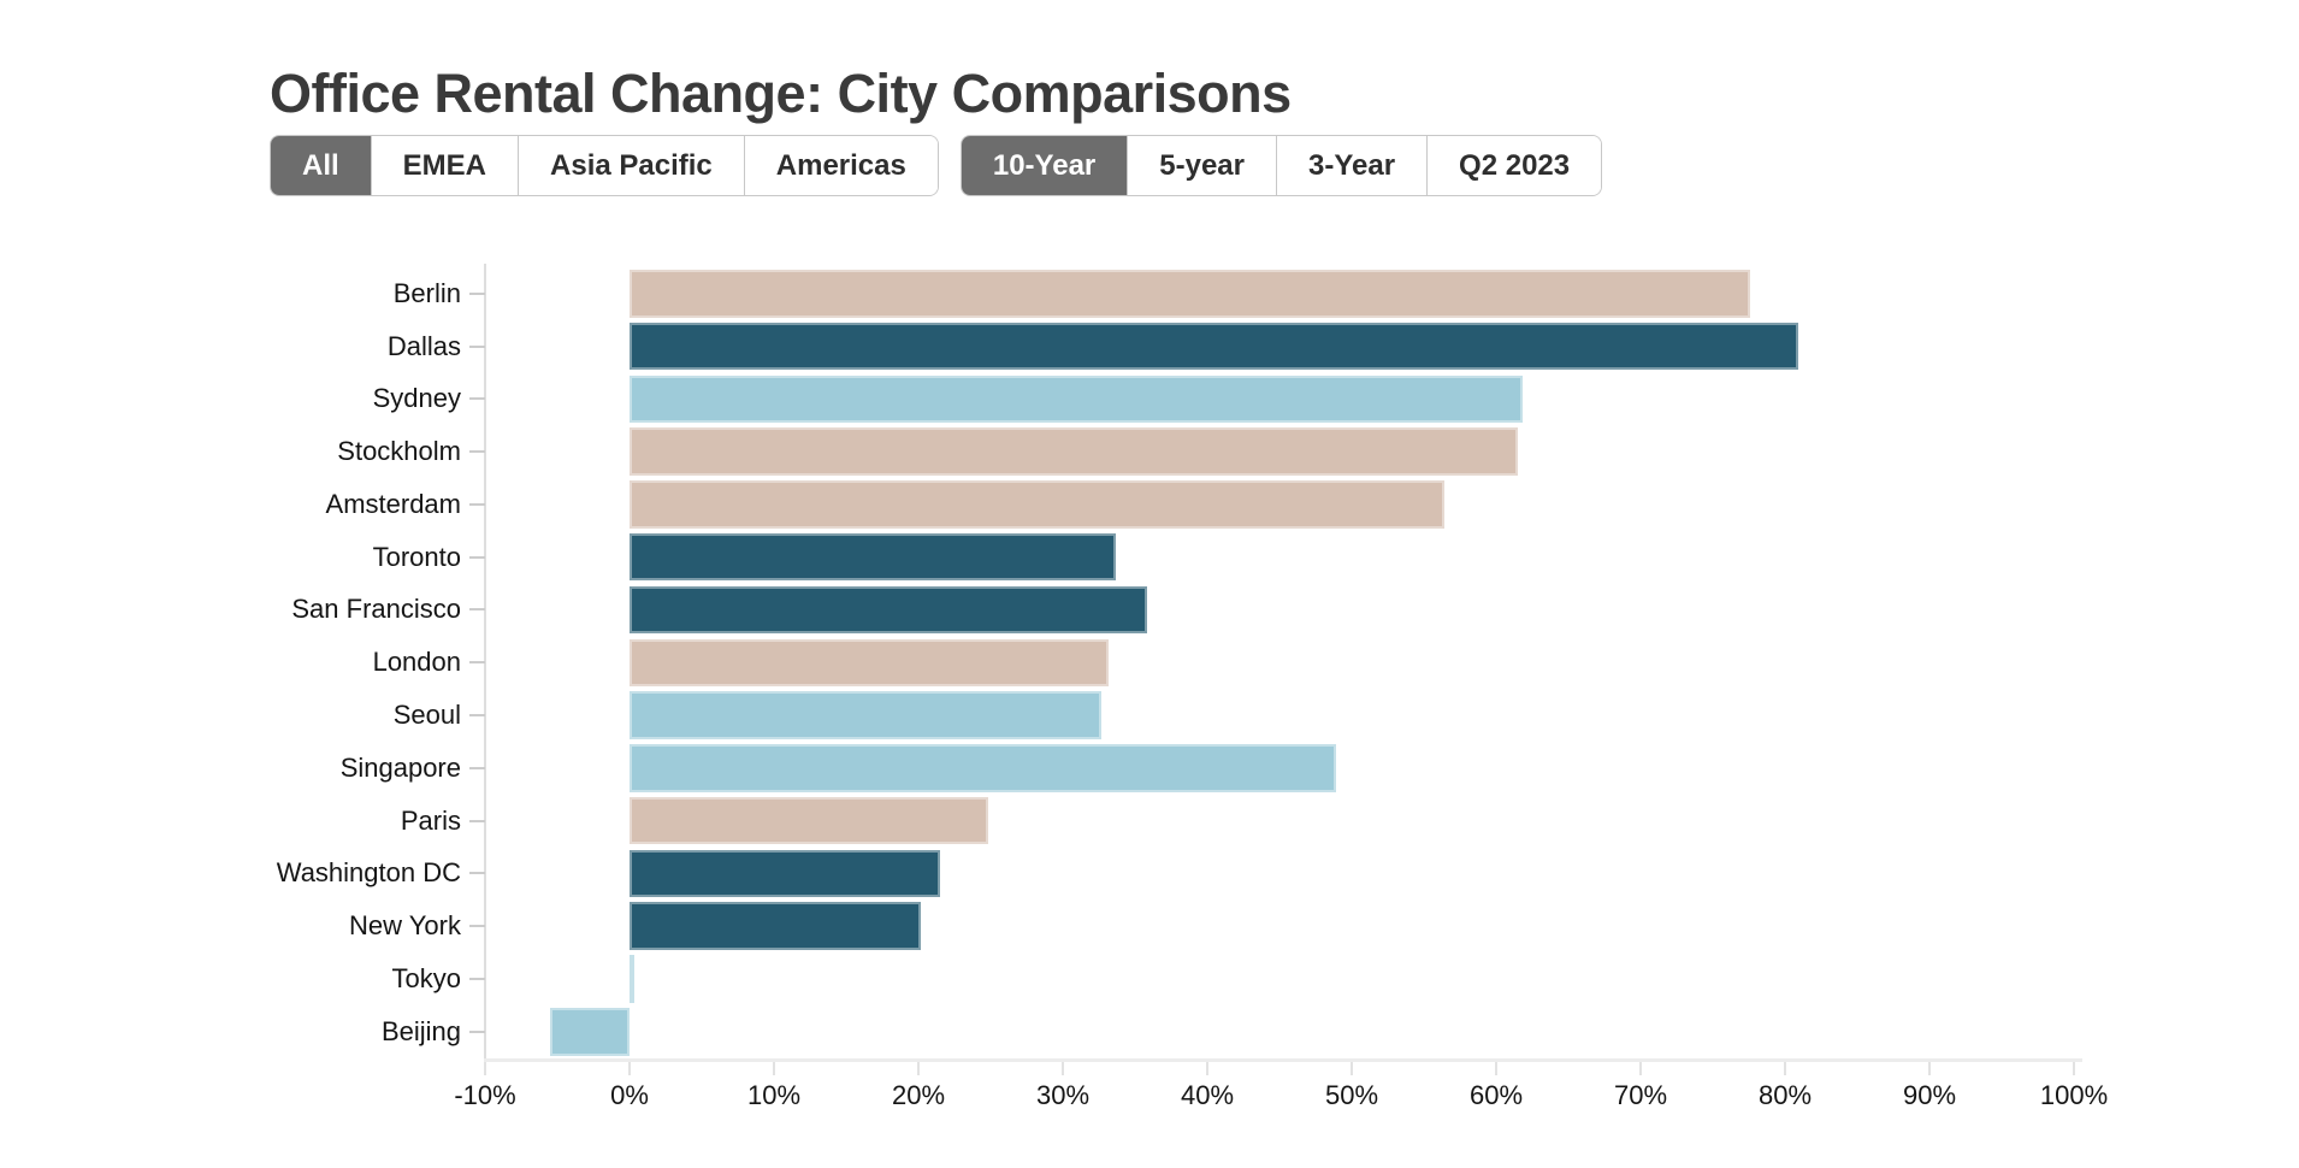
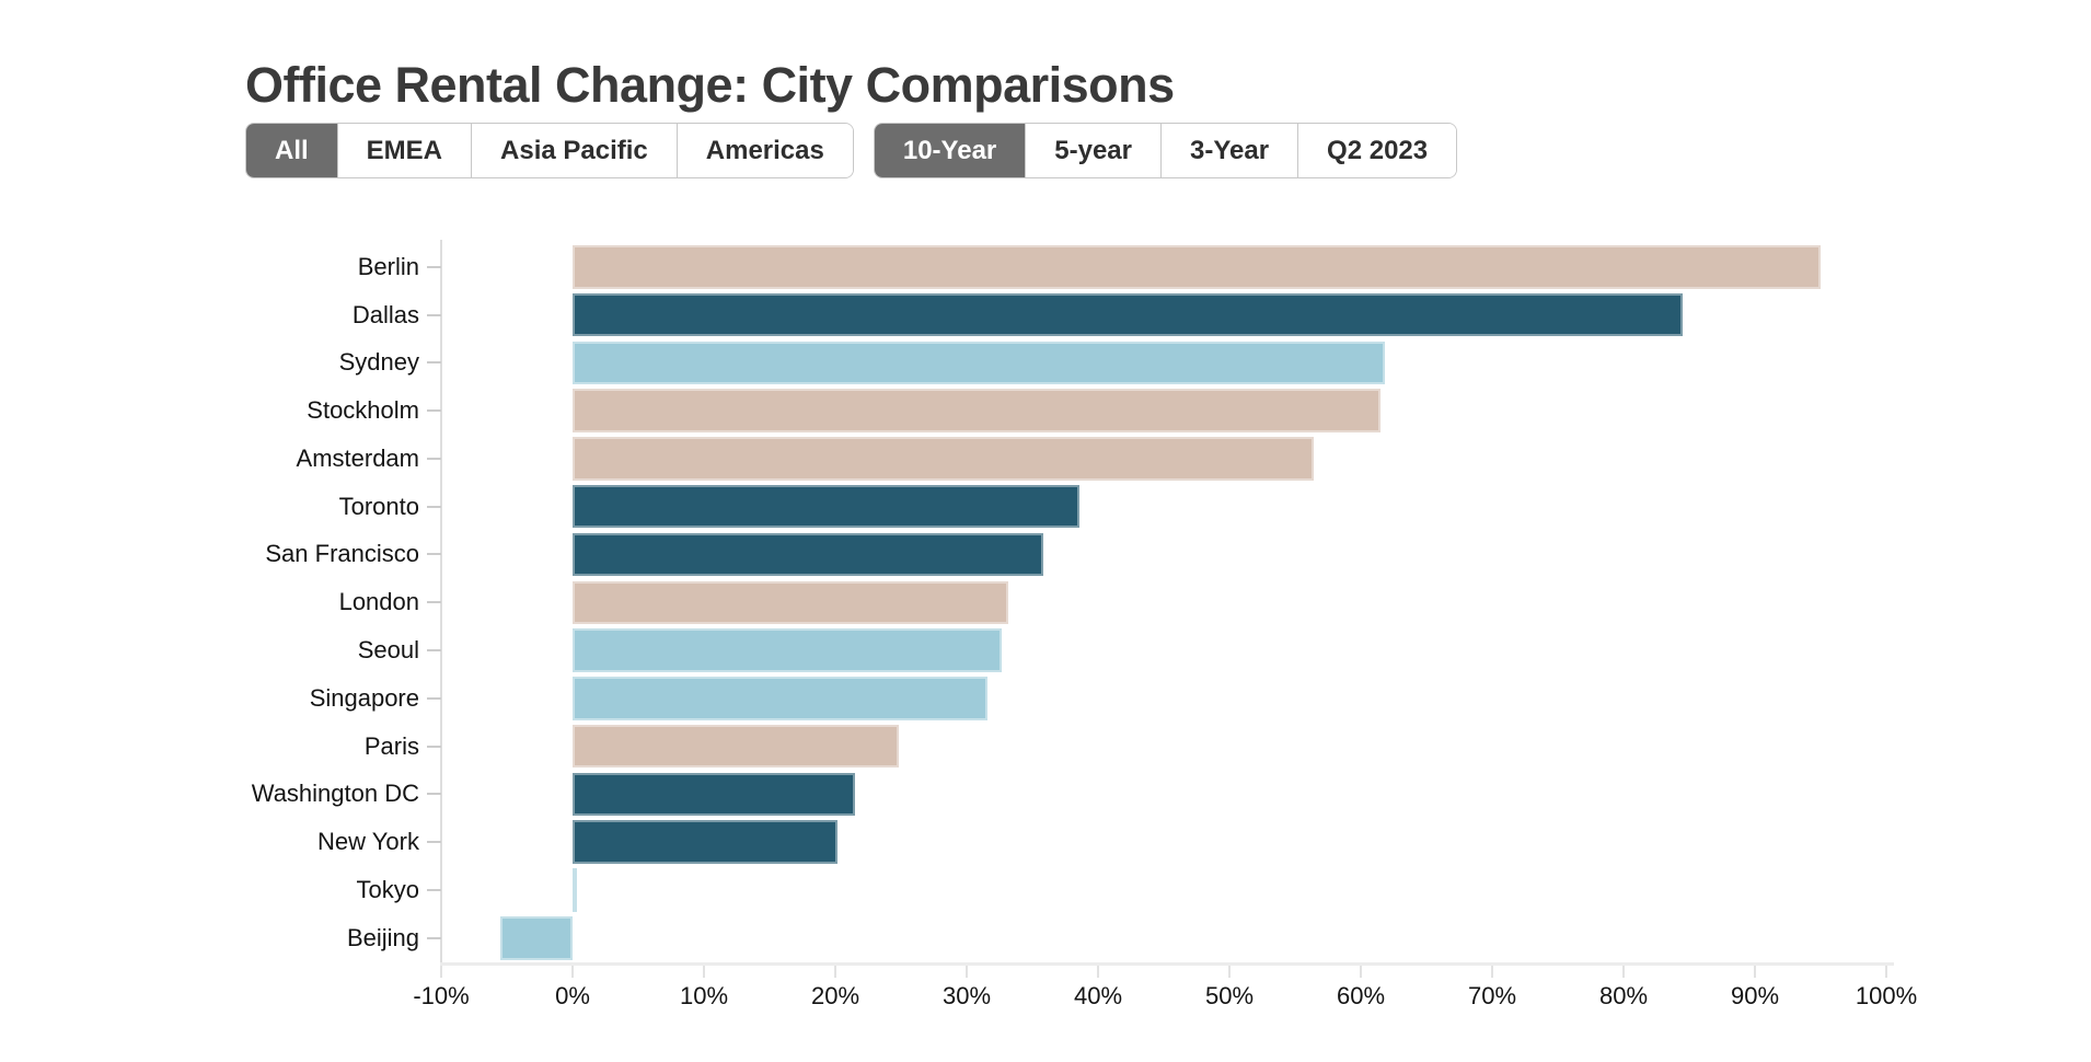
Berlin: 77.6% -> 95.0%
Dallas: 80.9% -> 84.5%
Toronto: 33.7% -> 38.6%
Singapore: 48.9% -> 31.6%
